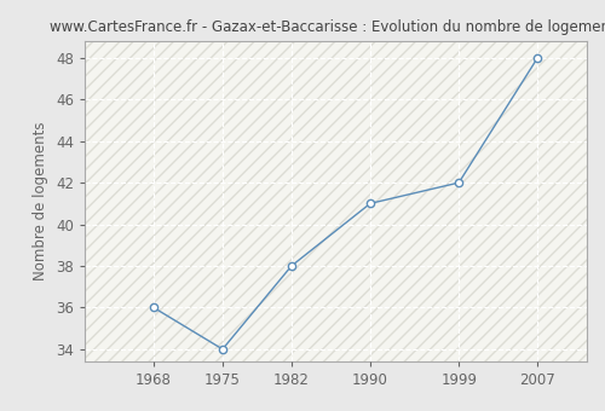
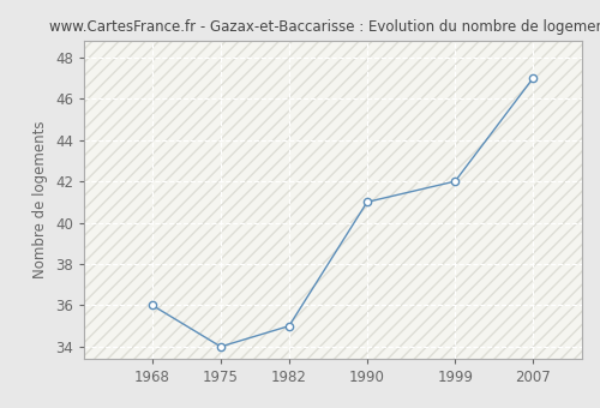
1982: 38 -> 35
2007: 48 -> 47
